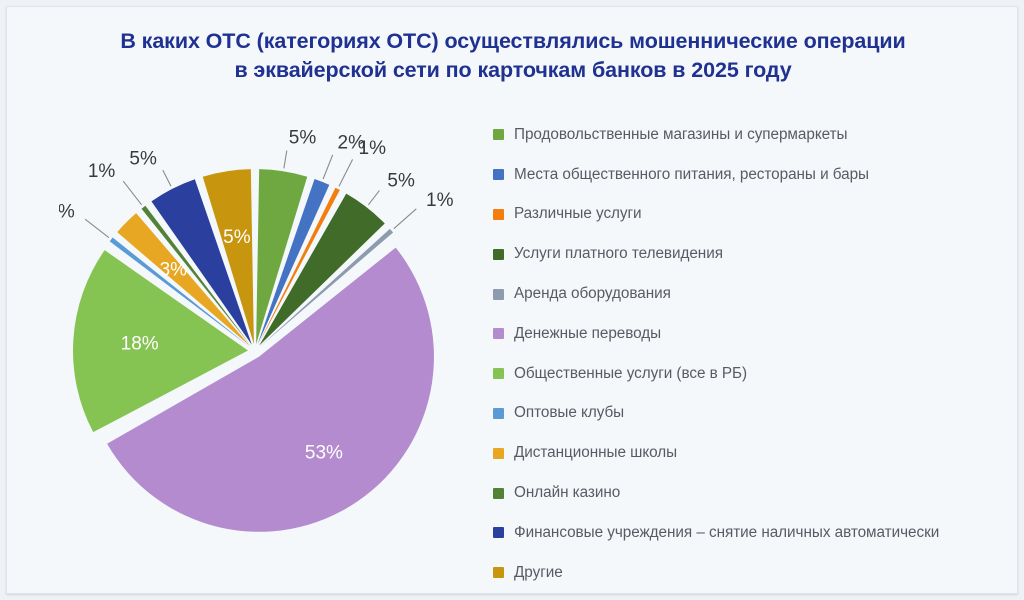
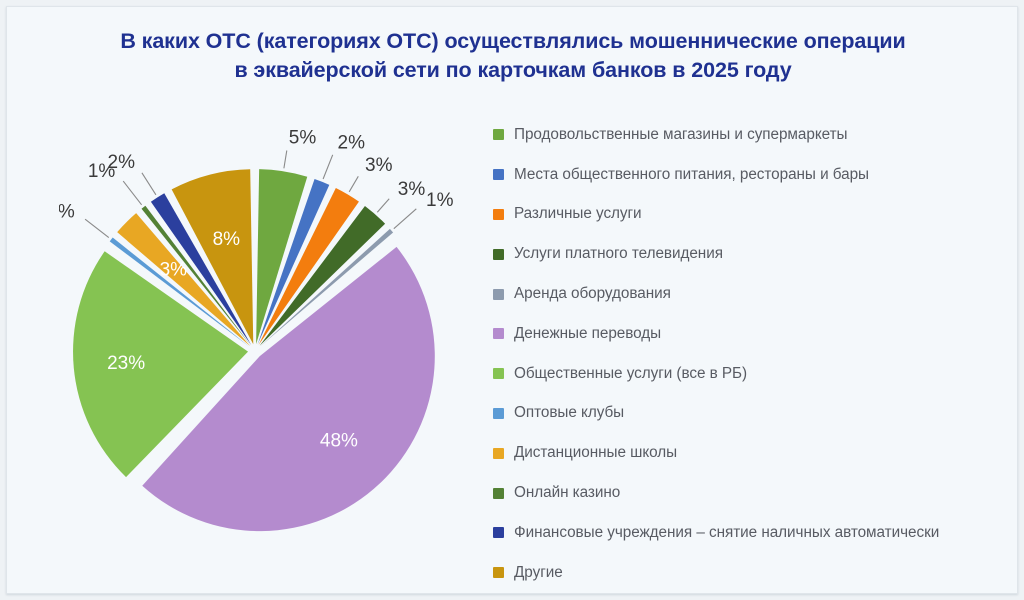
Различные услуги: 1% -> 3%
Услуги платного телевидения: 5% -> 3%
Денежные переводы: 53% -> 48%
Общественные услуги (все в РБ): 18% -> 23%
Финансовые учреждения – снятие наличных автоматически: 5% -> 2%
Другие: 5% -> 8%
